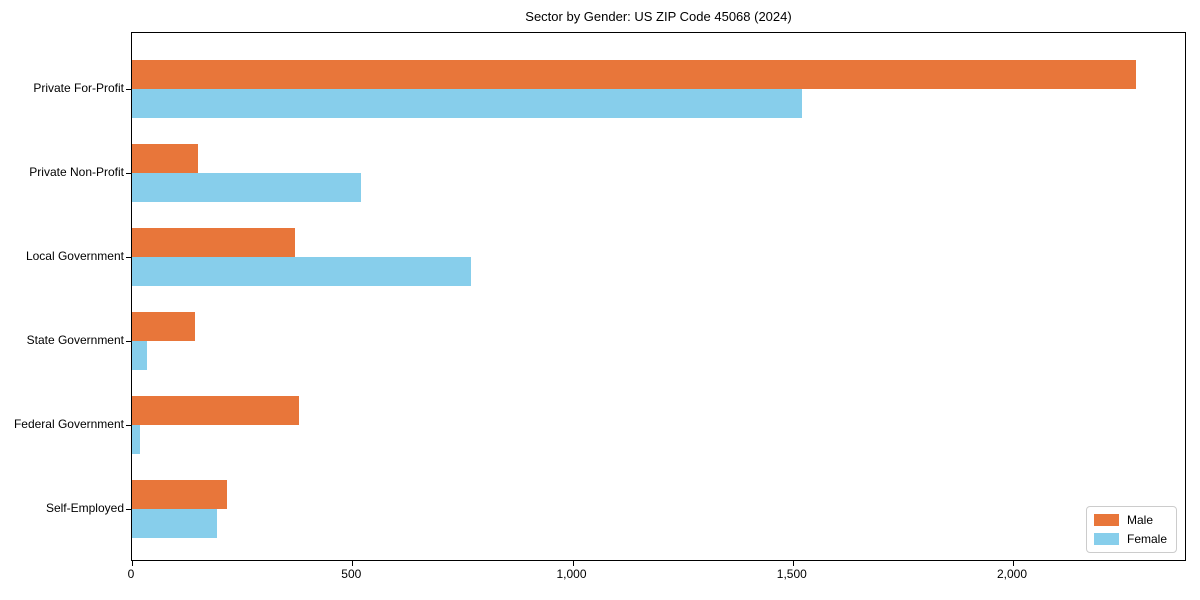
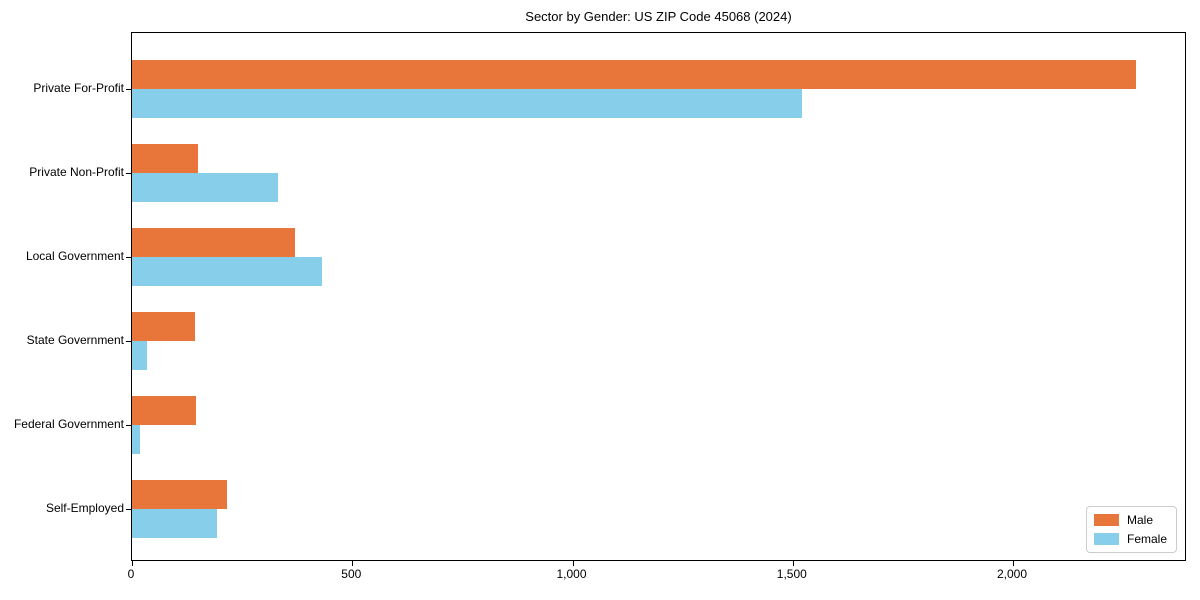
Female/Private Non-Profit: 520 -> 330
Female/Local Government: 770 -> 430
Male/Federal Government: 380 -> 140
